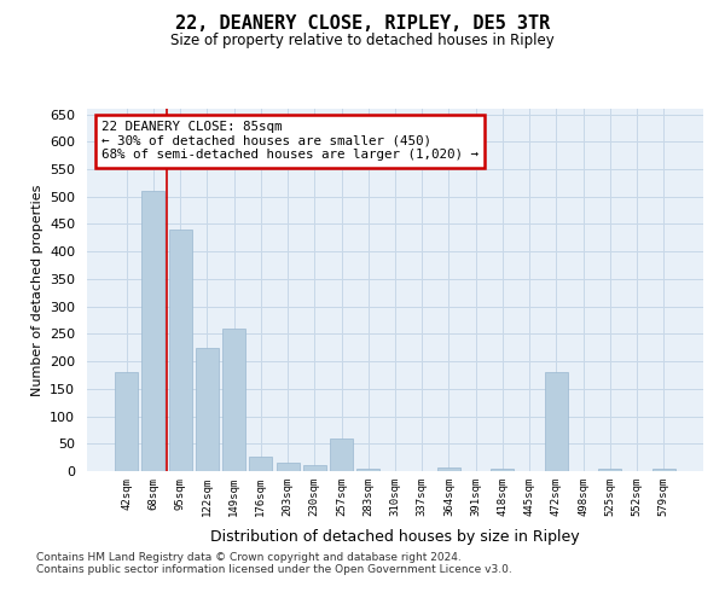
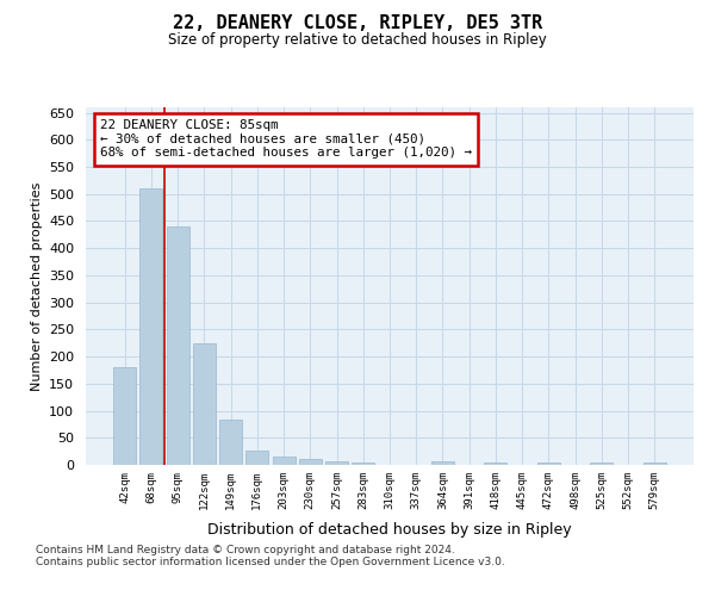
149sqm: 260 -> 83
257sqm: 60 -> 7
472sqm: 180 -> 5
